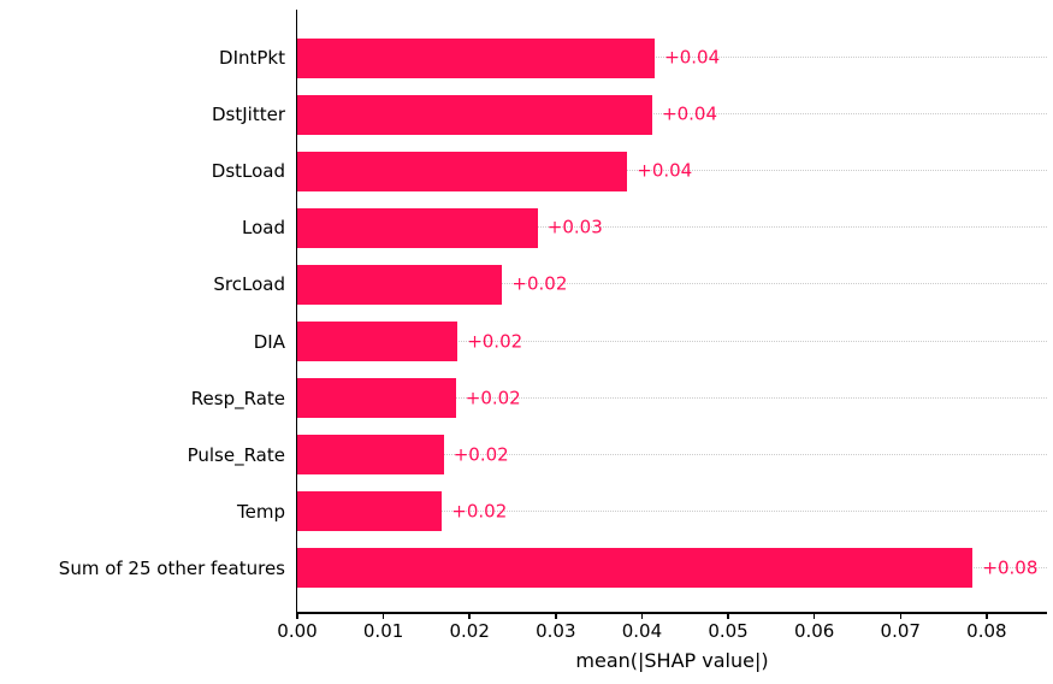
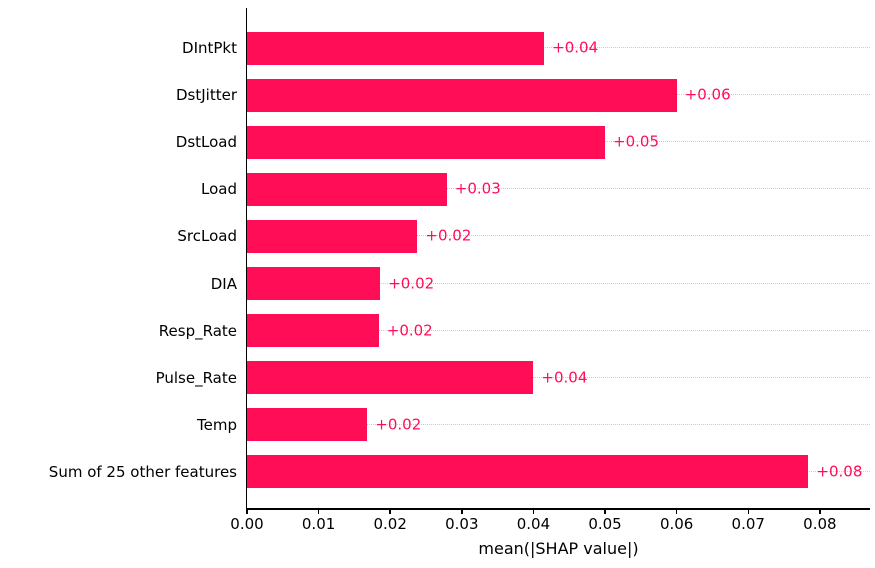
DstJitter: +0.04 -> +0.06
DstLoad: +0.04 -> +0.05
Pulse_Rate: +0.02 -> +0.04
